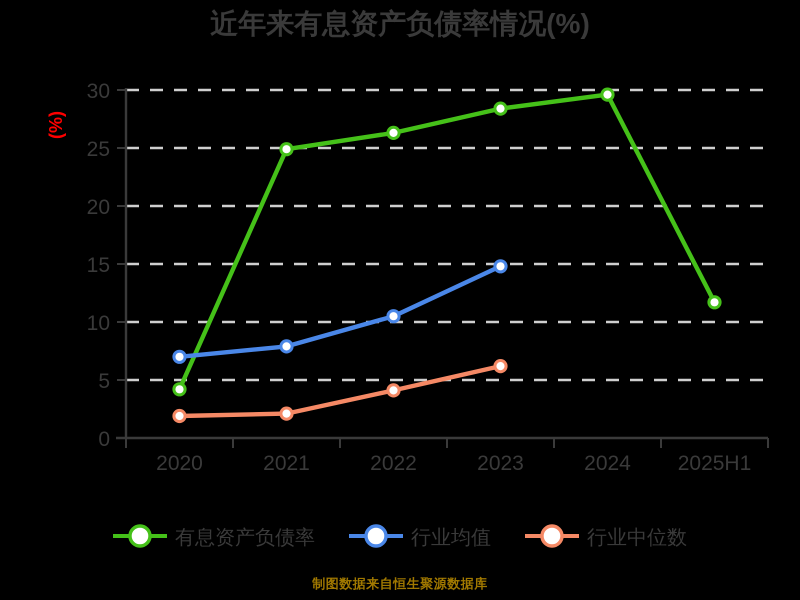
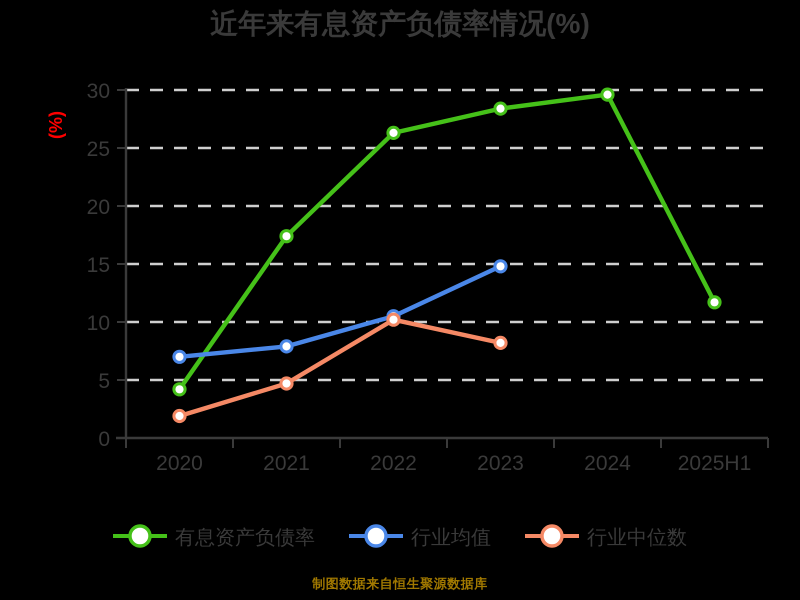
有息资产负债率/2021: 24.9 -> 17.4
行业中位数/2021: 2.1 -> 4.7
行业中位数/2022: 4.1 -> 10.2
行业中位数/2023: 6.2 -> 8.2
